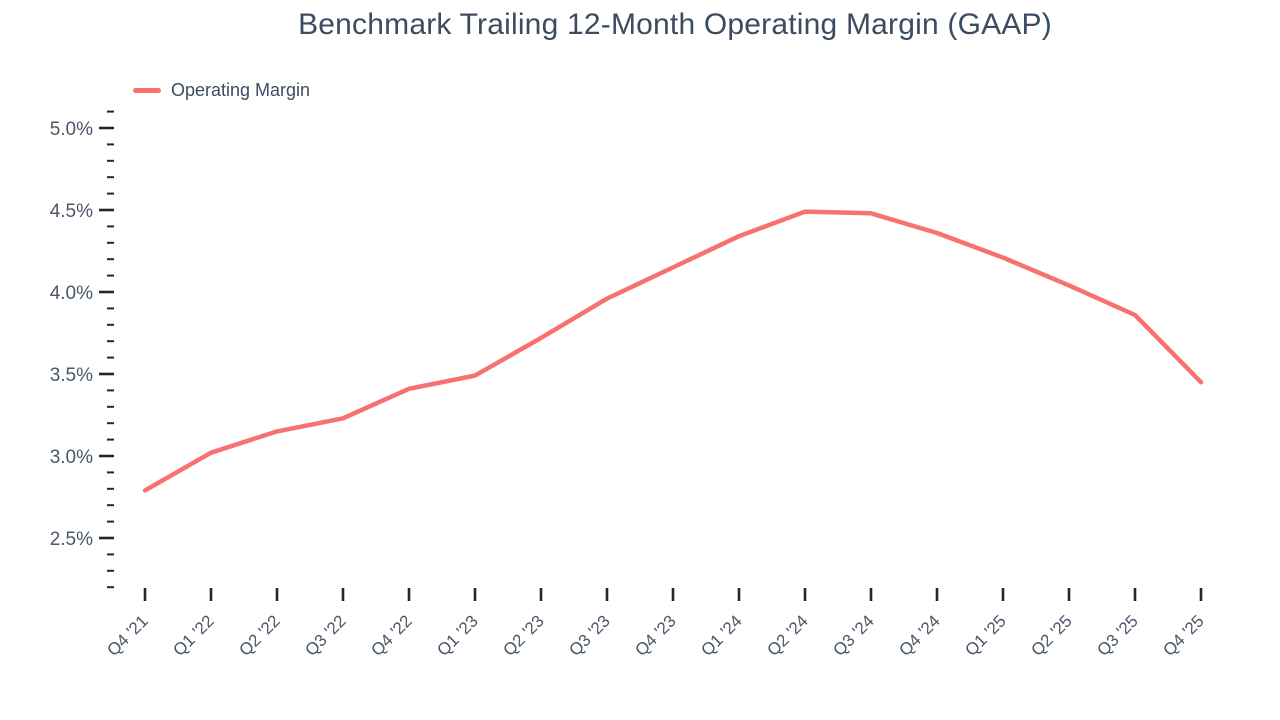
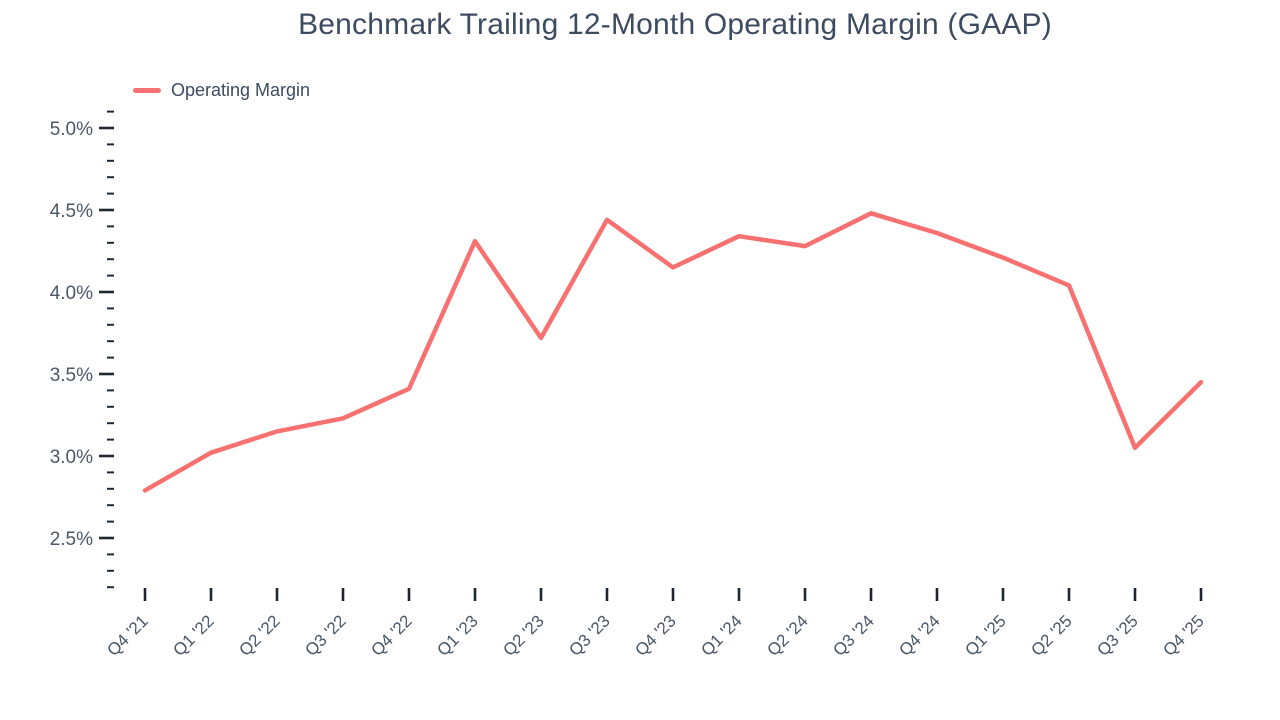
Q1 '23: 3.49% -> 4.31%
Q3 '23: 3.96% -> 4.44%
Q2 '24: 4.49% -> 4.28%
Q3 '25: 3.86% -> 3.05%
